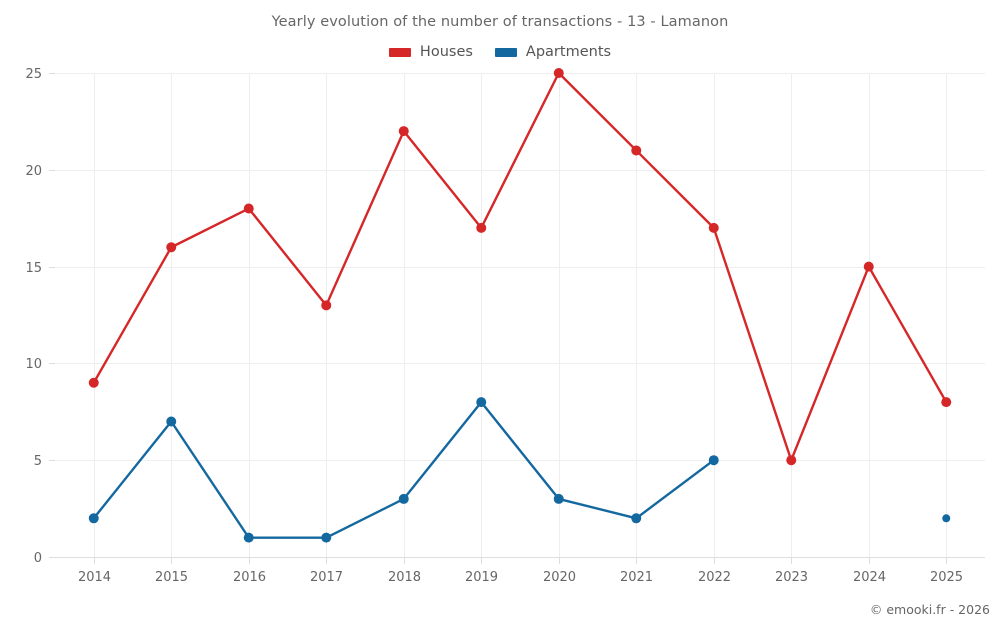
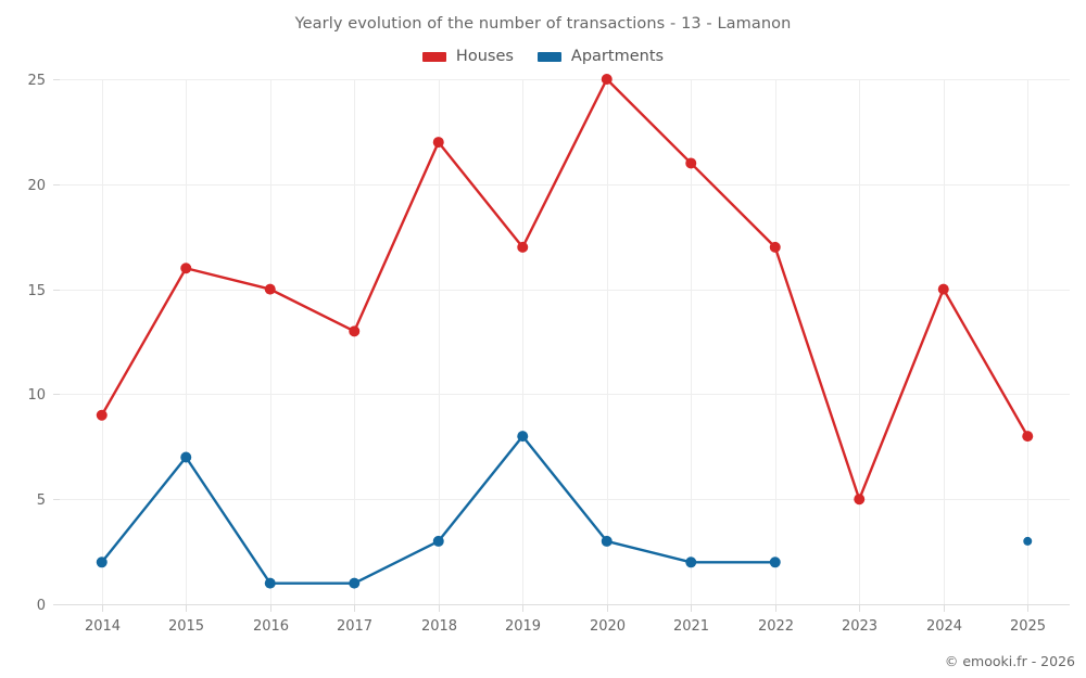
Houses/2016: 18 -> 15
Apartments/2022: 5 -> 2
Apartments/2025: 2 -> 3
